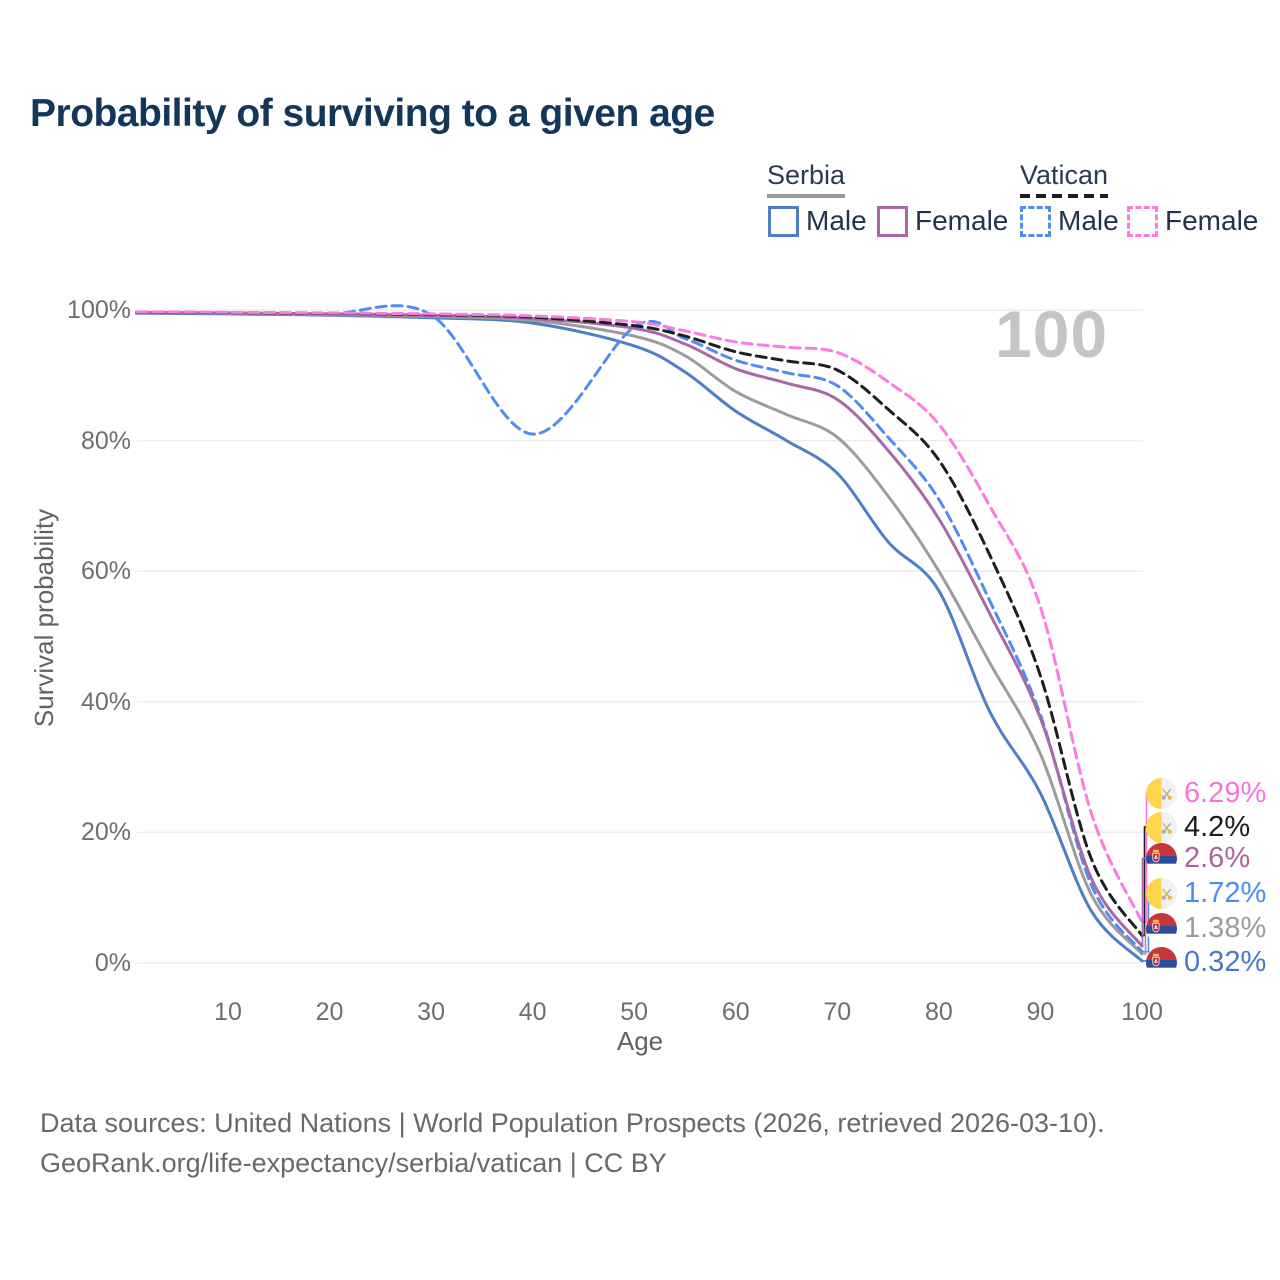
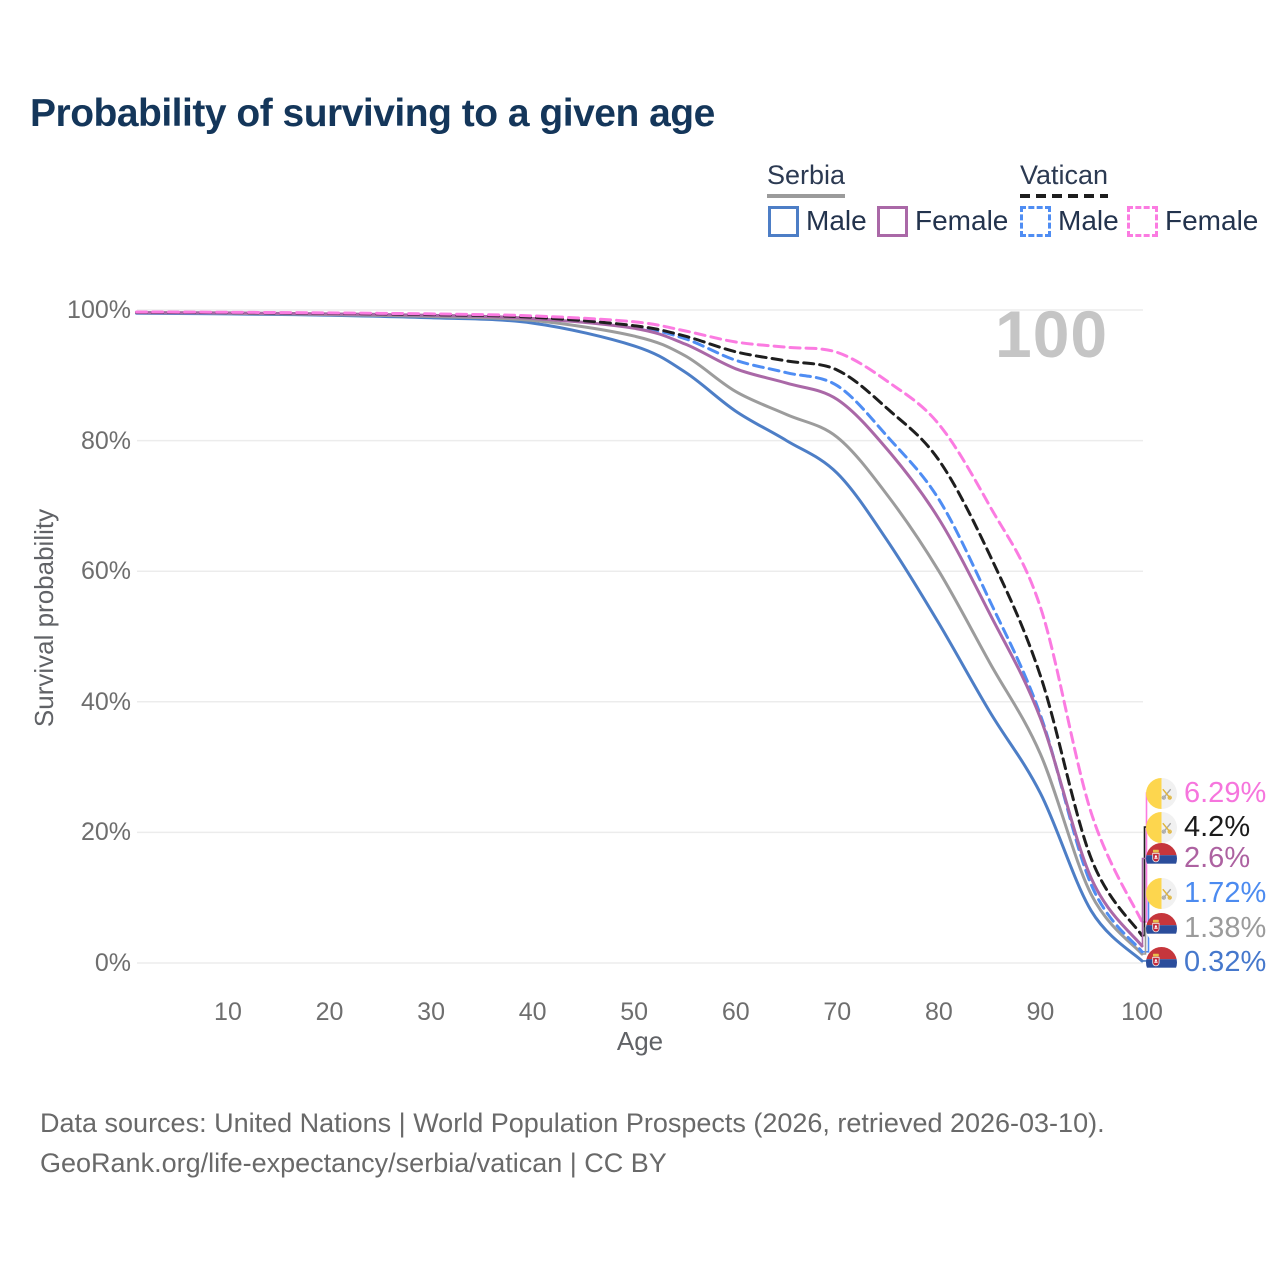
Vatican Male/40: 81% -> 99%
Serbia Male/80: 57% -> 52%
